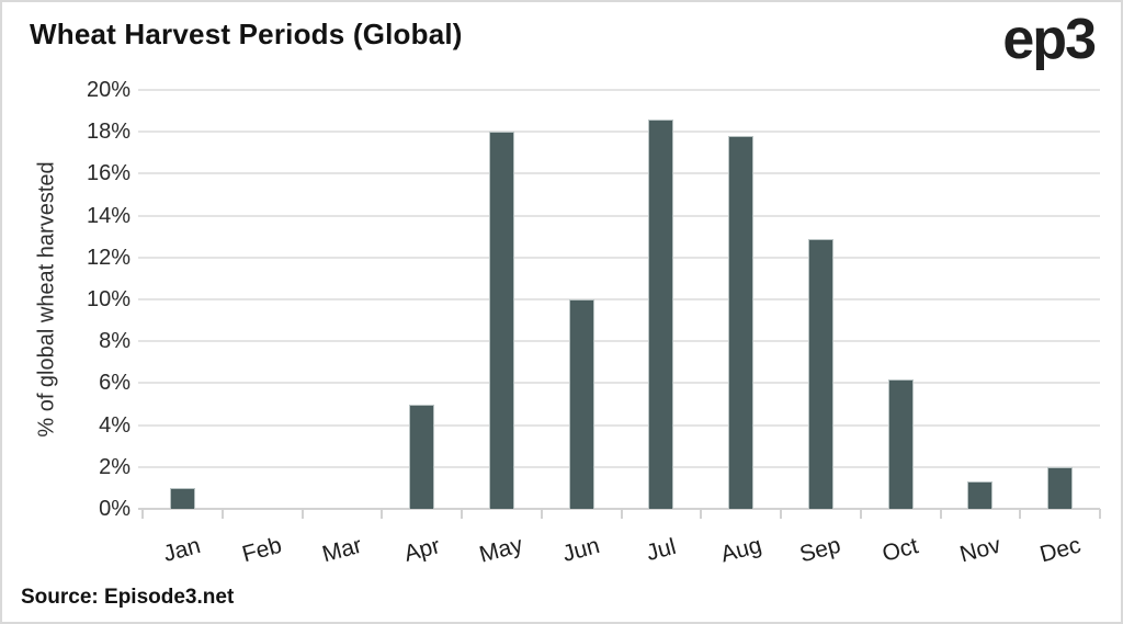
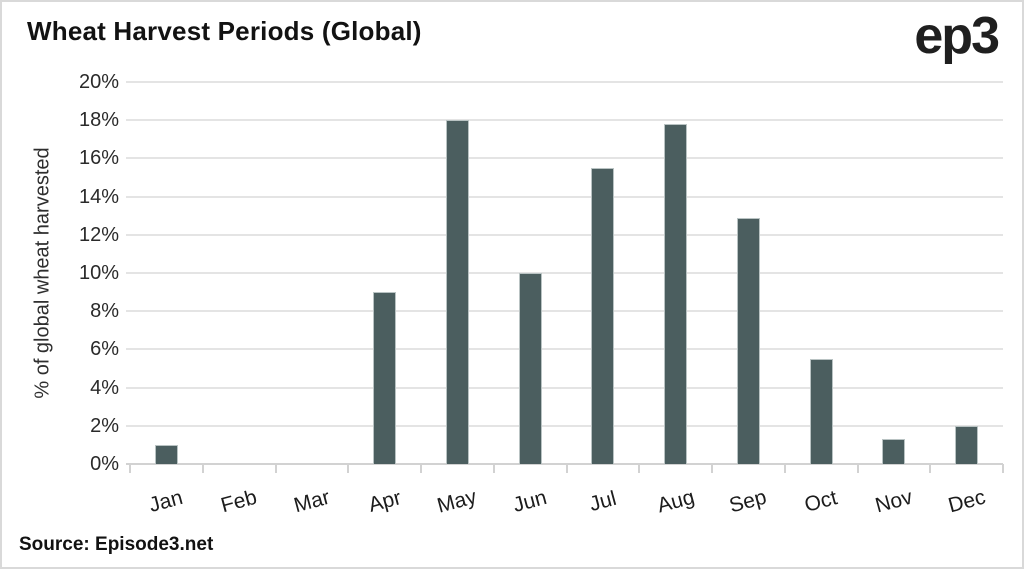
Apr: 5.0% -> 9.0%
Jul: 18.6% -> 15.5%
Oct: 6.2% -> 5.5%
